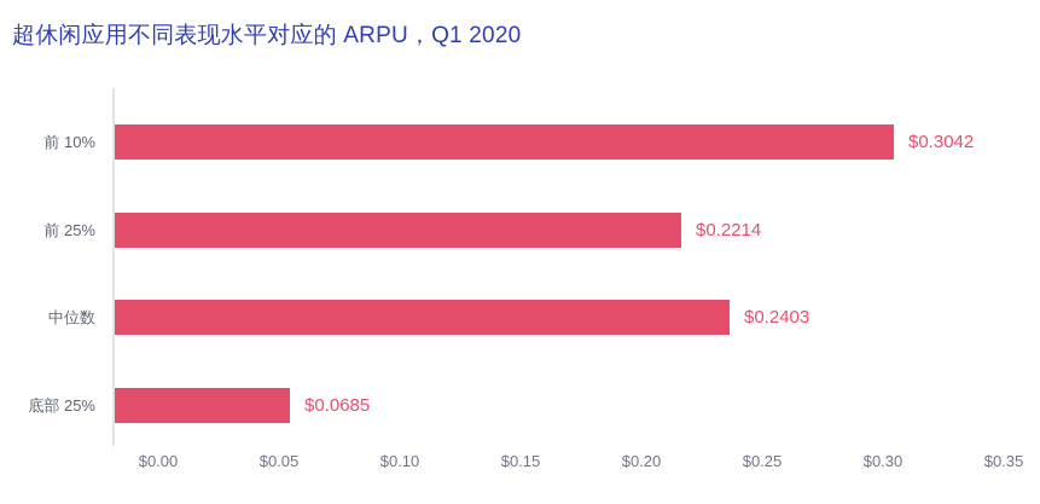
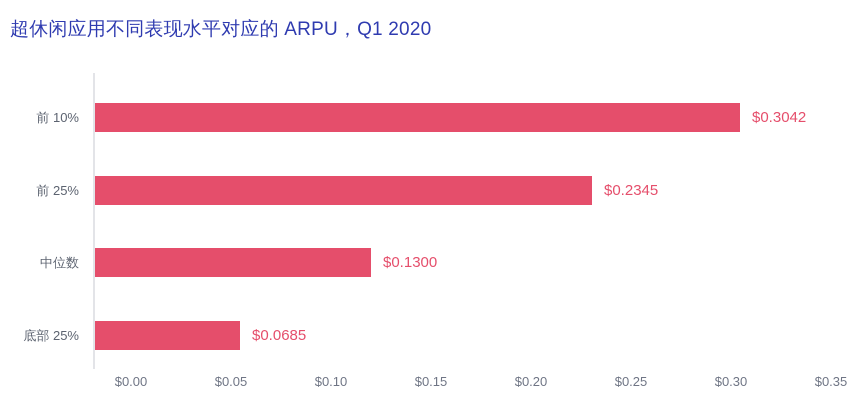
前 25%: $0.2214 -> $0.2345
中位数: $0.2403 -> $0.1300
